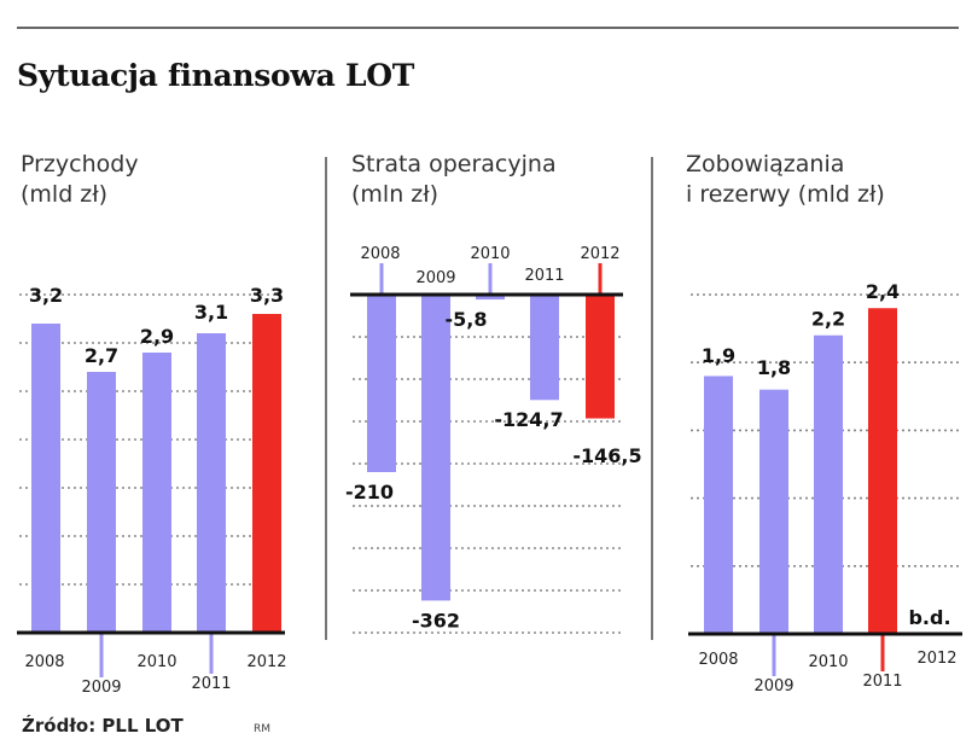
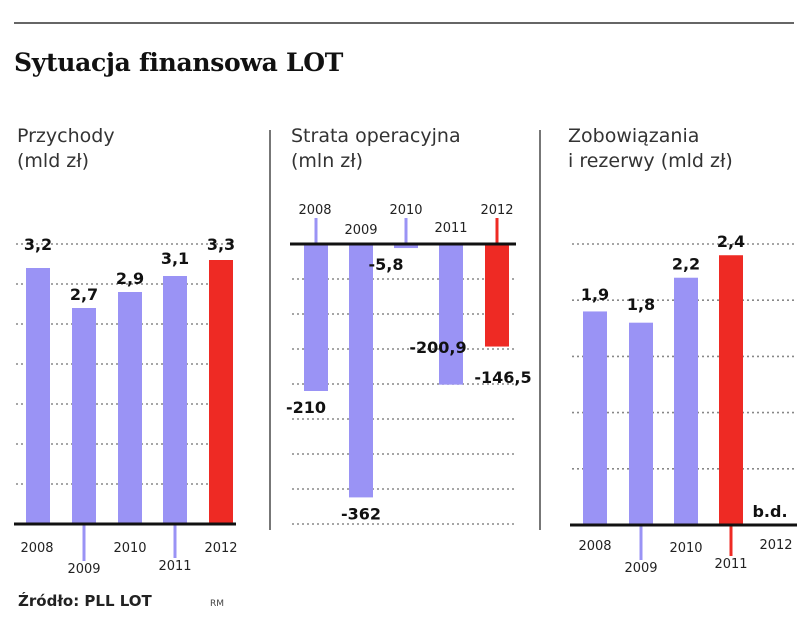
Strata operacyjna (mln zł)/2011: -124,7 -> -200,9
